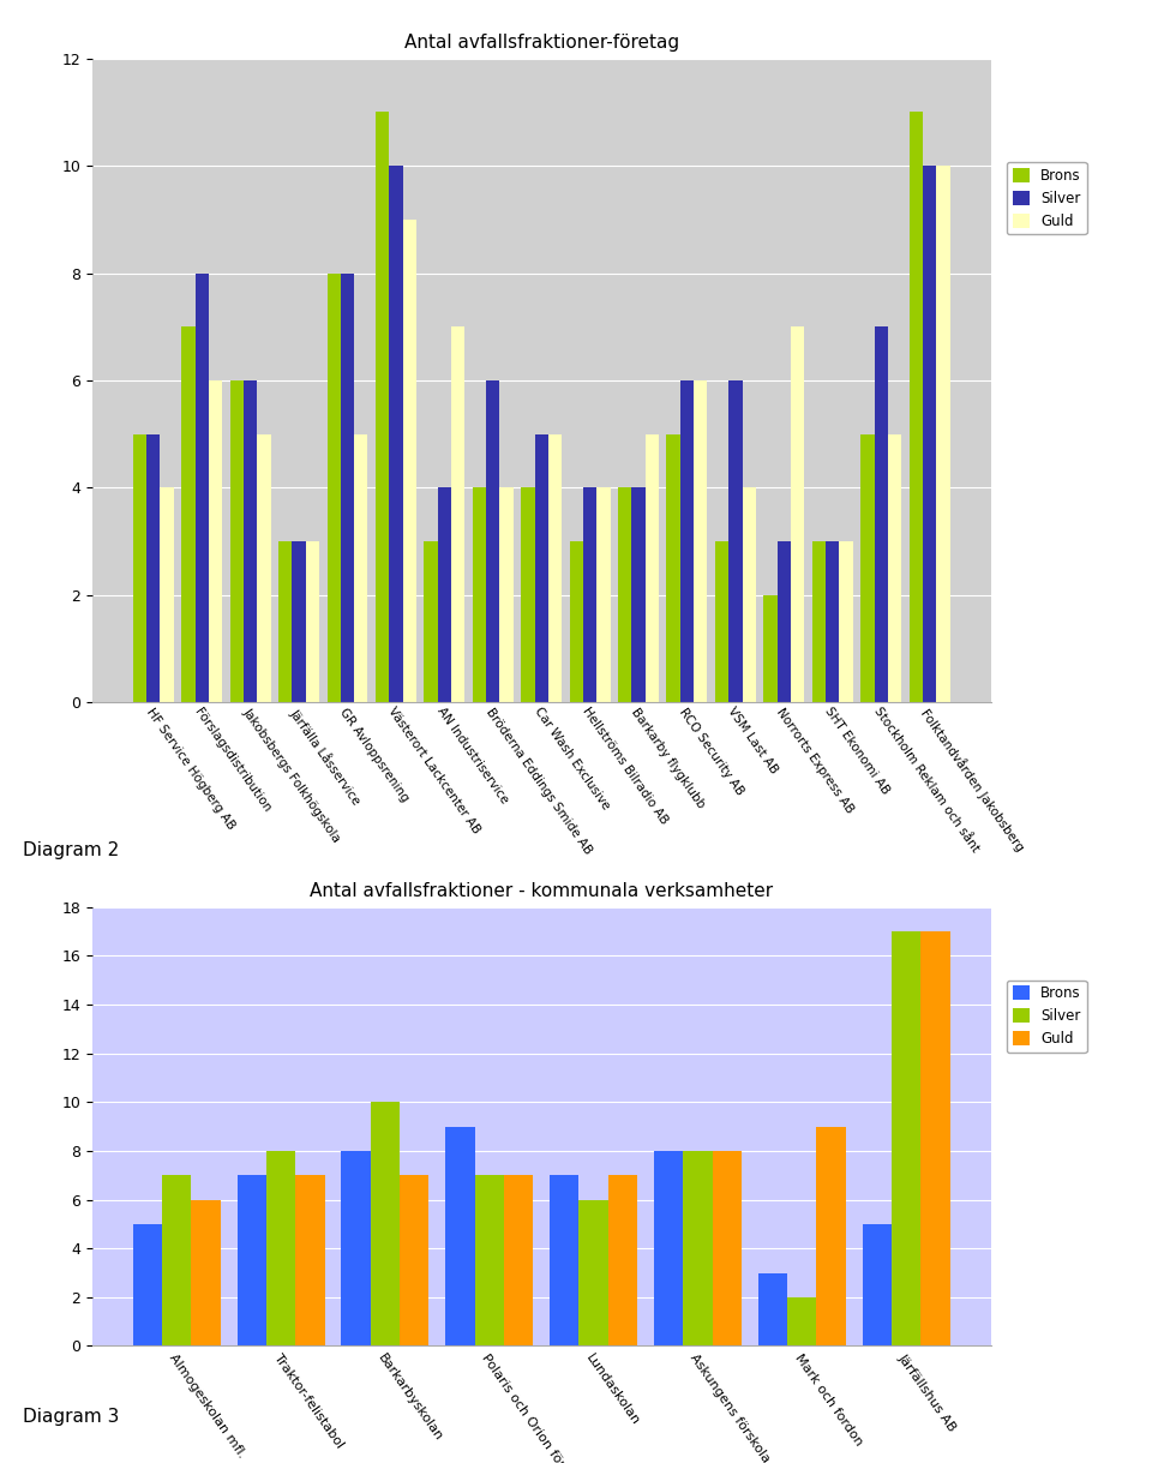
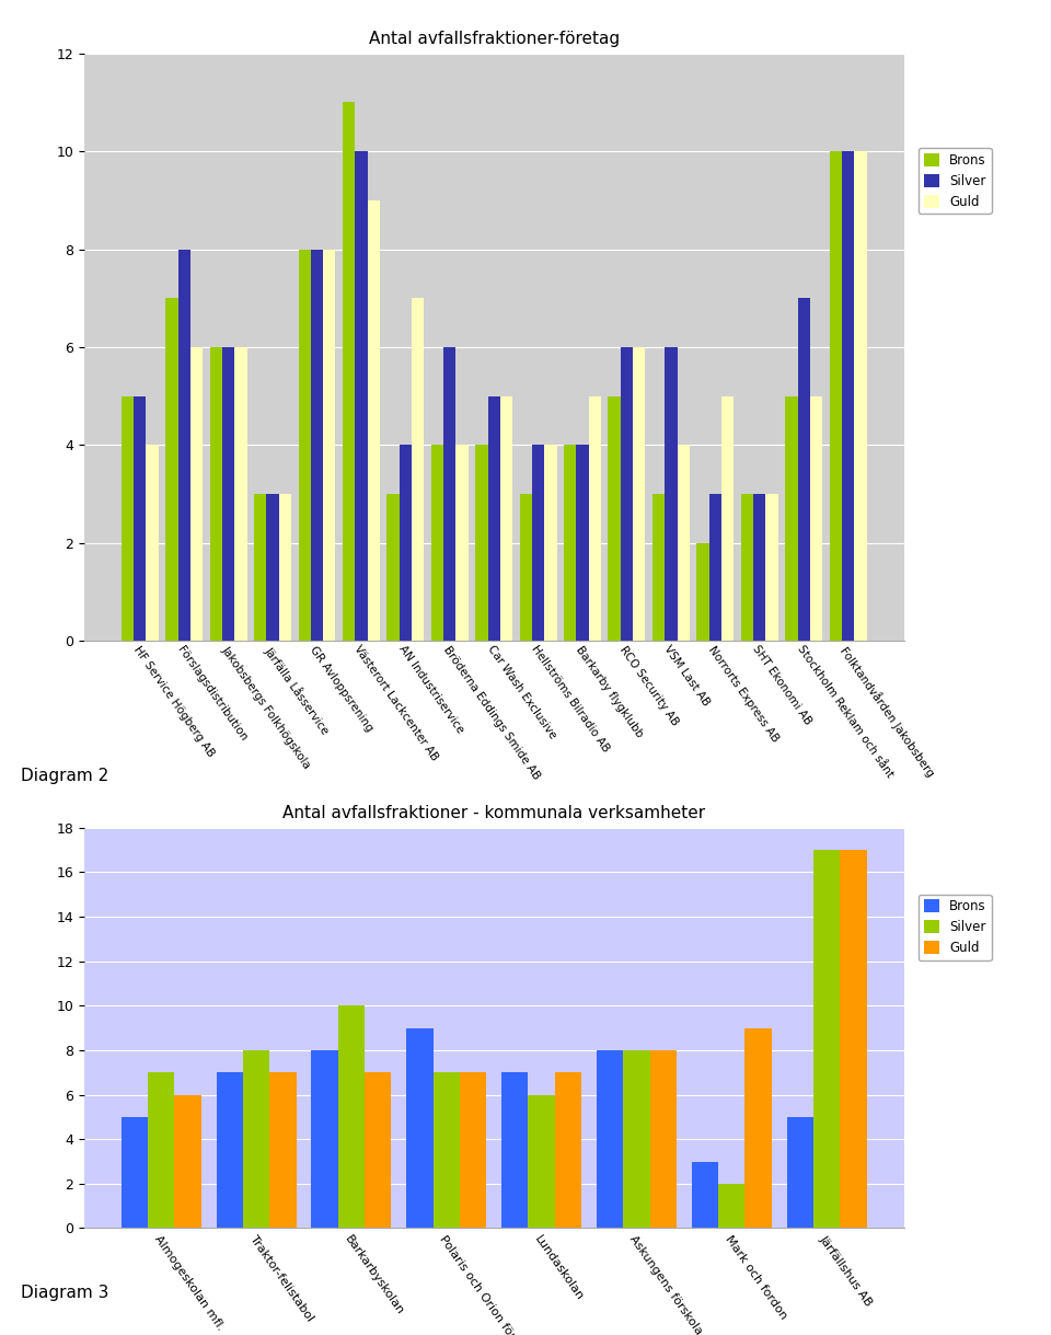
Antal avfallsfraktioner-företag/Guld/Jakobsbergs Folkhögskola: 5 -> 6
Antal avfallsfraktioner-företag/Guld/GR Avloppsrening: 5 -> 8
Antal avfallsfraktioner-företag/Guld/Norrorts Express AB: 7 -> 5
Antal avfallsfraktioner-företag/Brons/Folktandvården Jakobsberg: 11 -> 10
